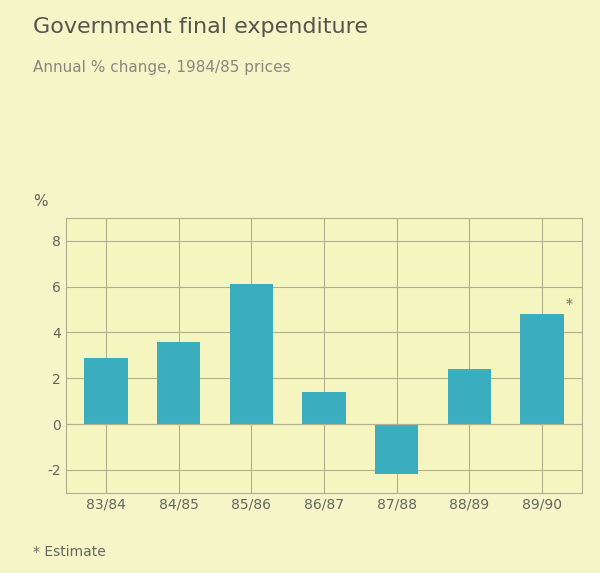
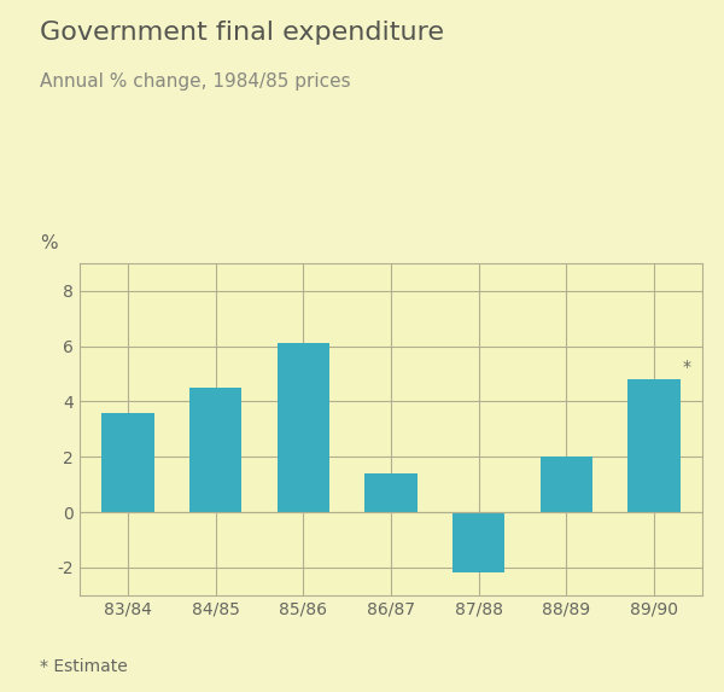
83/84: 2.9 -> 3.6
84/85: 3.6 -> 4.5
88/89: 2.4 -> 2.0
